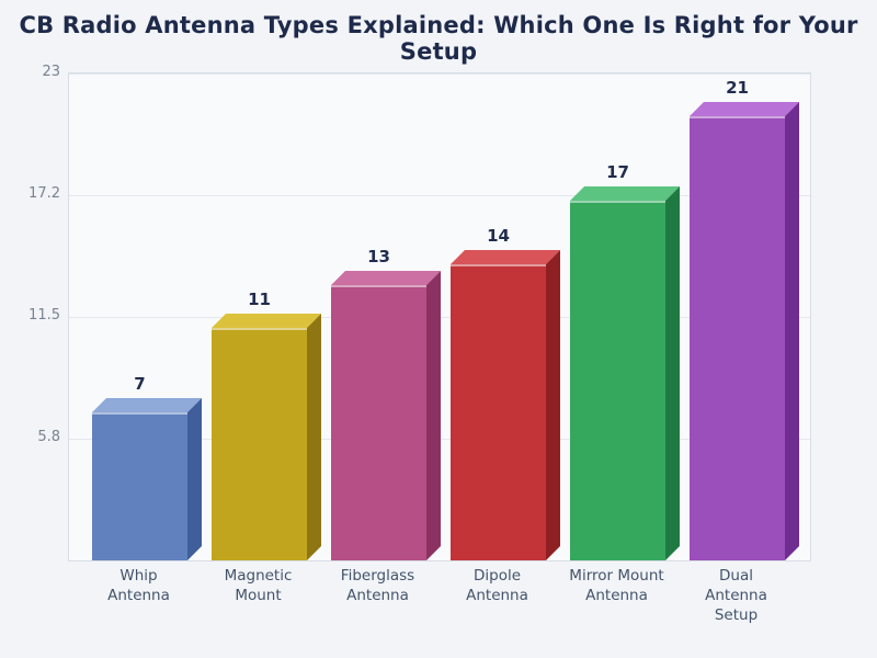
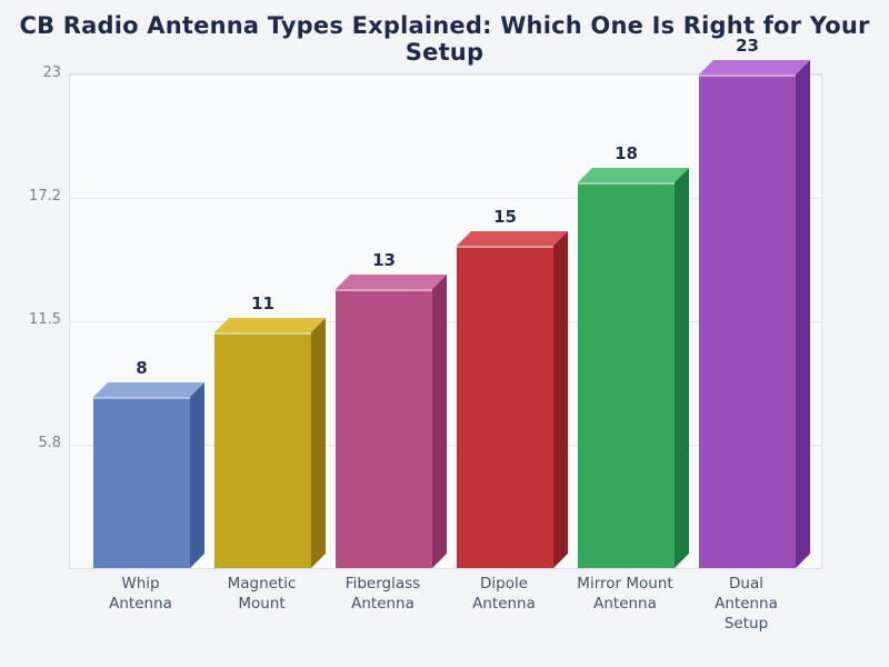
Whip Antenna: 7 -> 8
Dipole Antenna: 14 -> 15
Mirror Mount Antenna: 17 -> 18
Dual Antenna Setup: 21 -> 23
